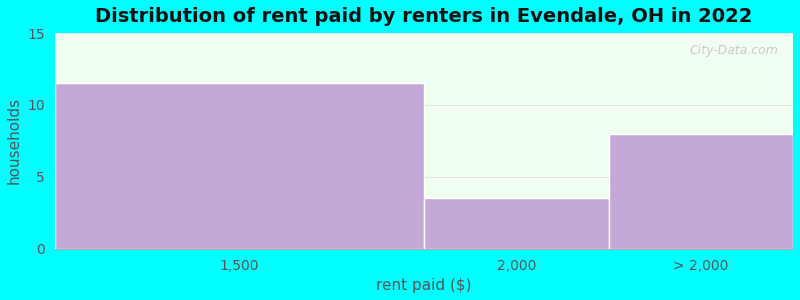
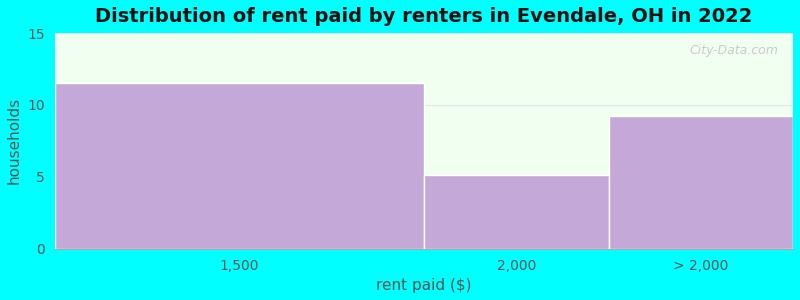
2,000: 3.5 -> 5.1
> 2,000: 8.0 -> 9.2
